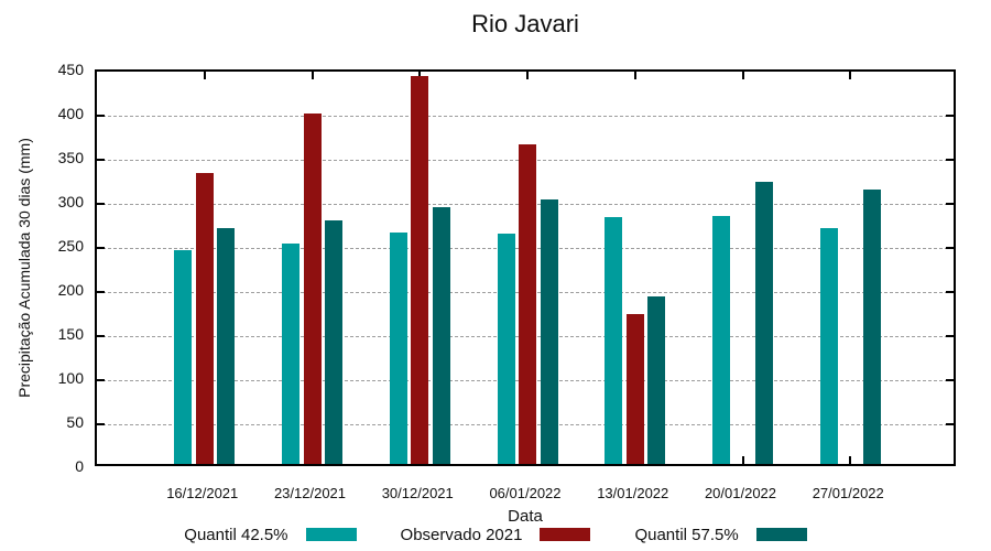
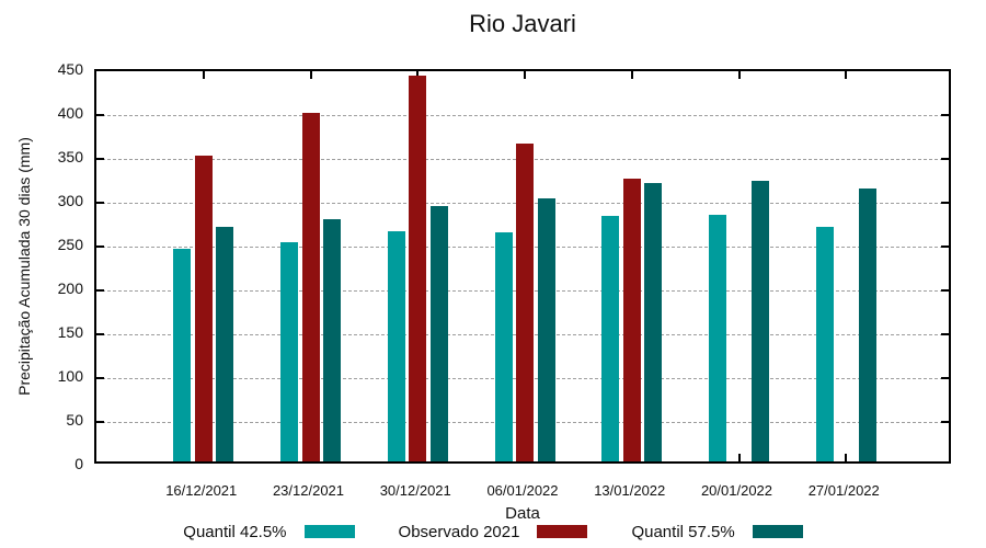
Observado 2021/16/12/2021: 330 -> 350
Observado 2021/13/01/2022: 170 -> 320
Quantil 57.5%/13/01/2022: 190 -> 320
